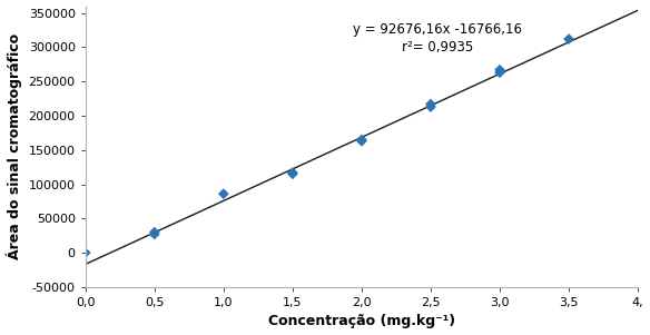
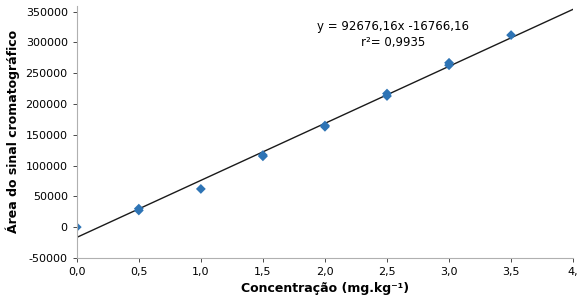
1,0: 86000 -> 62000
